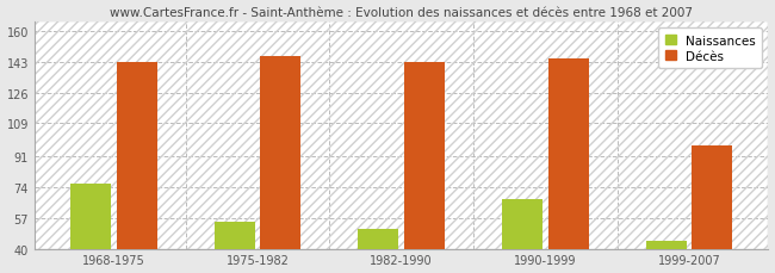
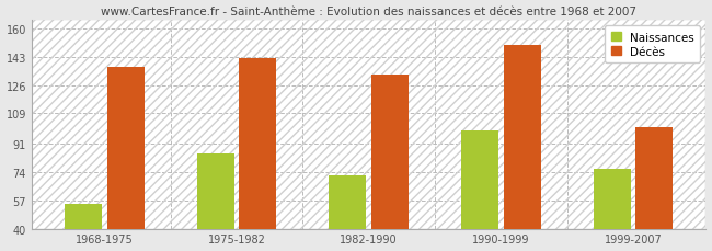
Naissances/1968-1975: 76 -> 55
Décès/1968-1975: 143 -> 137
Naissances/1975-1982: 55 -> 85
Décès/1975-1982: 146 -> 142
Naissances/1982-1990: 51 -> 72
Décès/1982-1990: 143 -> 132
Naissances/1990-1999: 67 -> 99
Décès/1990-1999: 145 -> 150
Naissances/1999-2007: 44 -> 76
Décès/1999-2007: 97 -> 101
